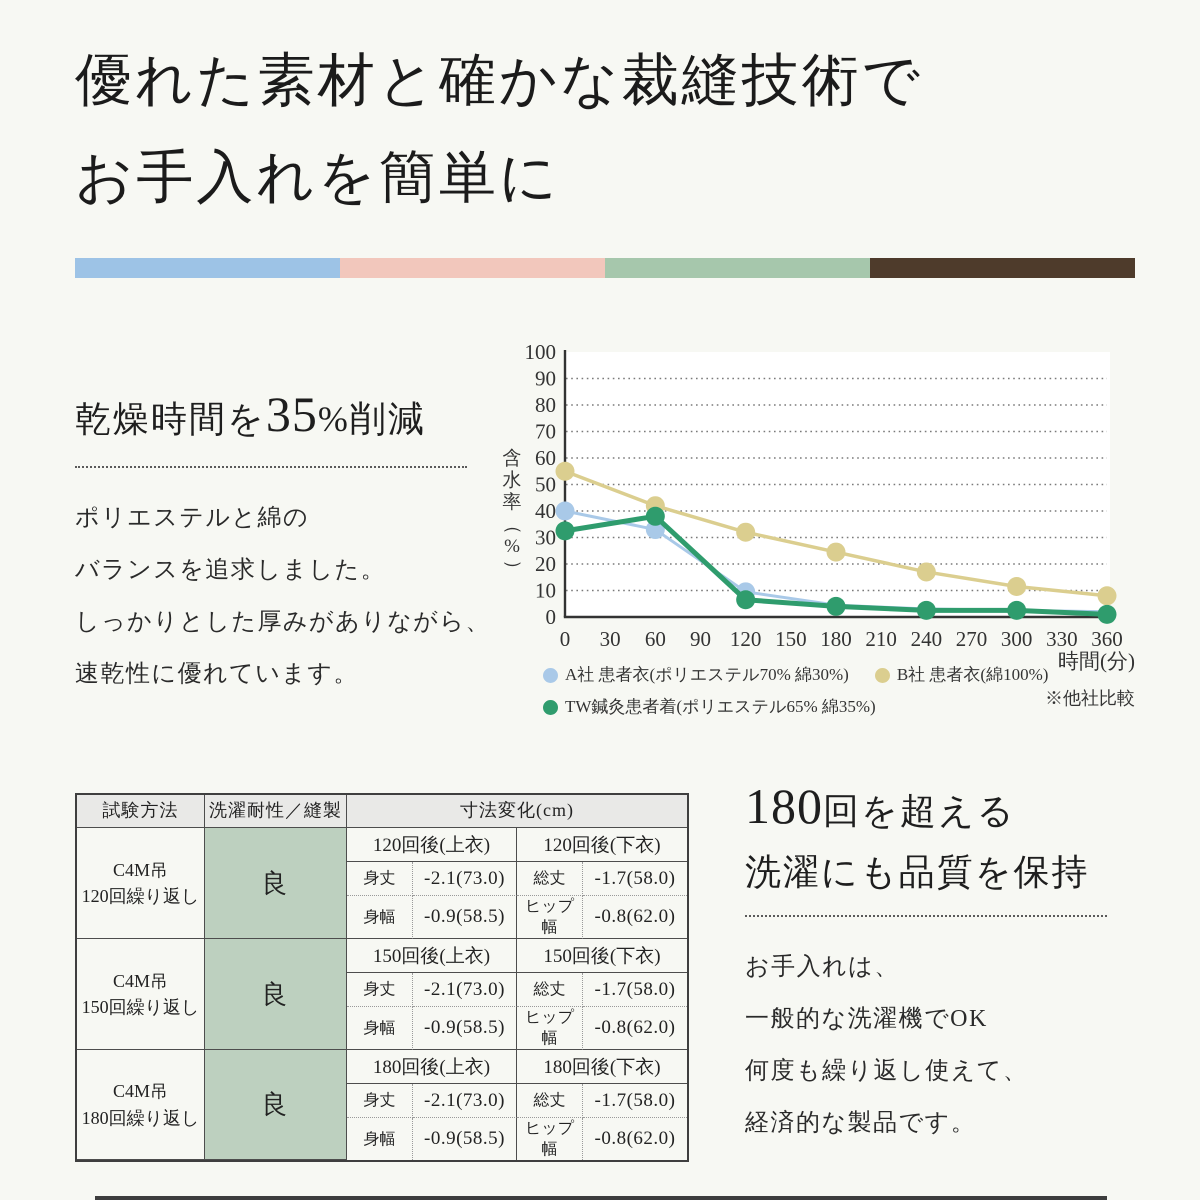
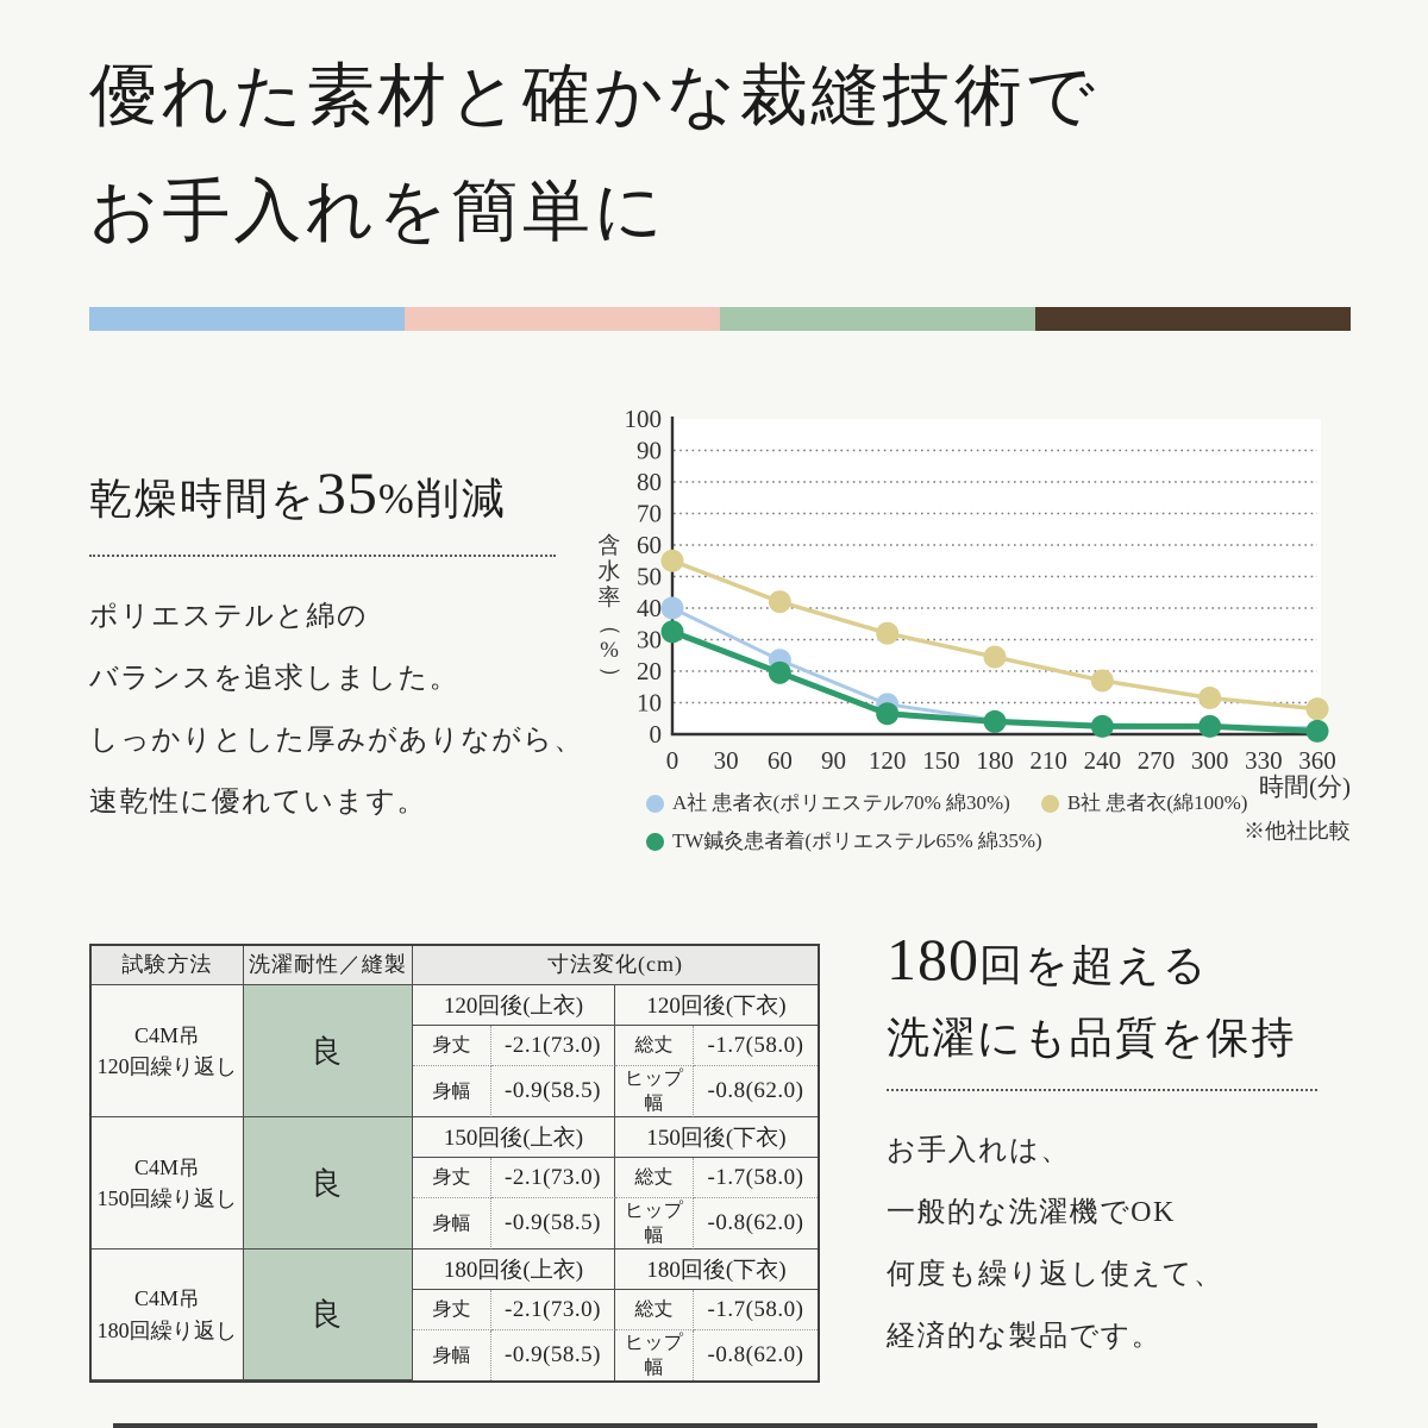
A社 患者衣(ポリエステル70% 綿30%)/60: 33 -> 24
TW鍼灸患者着(ポリエステル65% 綿35%)/60: 38 -> 20
